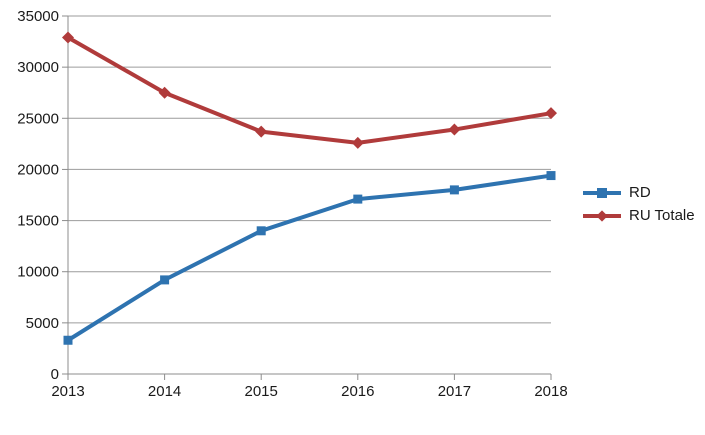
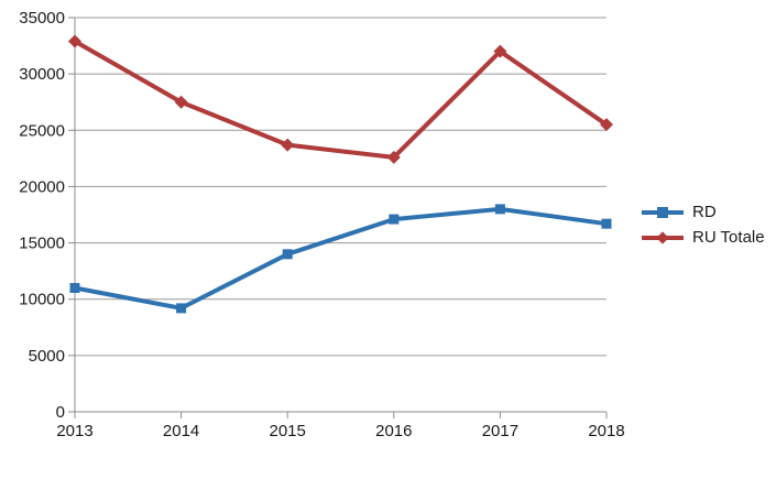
RD/2013: 3300 -> 11000
RU Totale/2017: 23900 -> 32000
RD/2018: 19400 -> 16700
